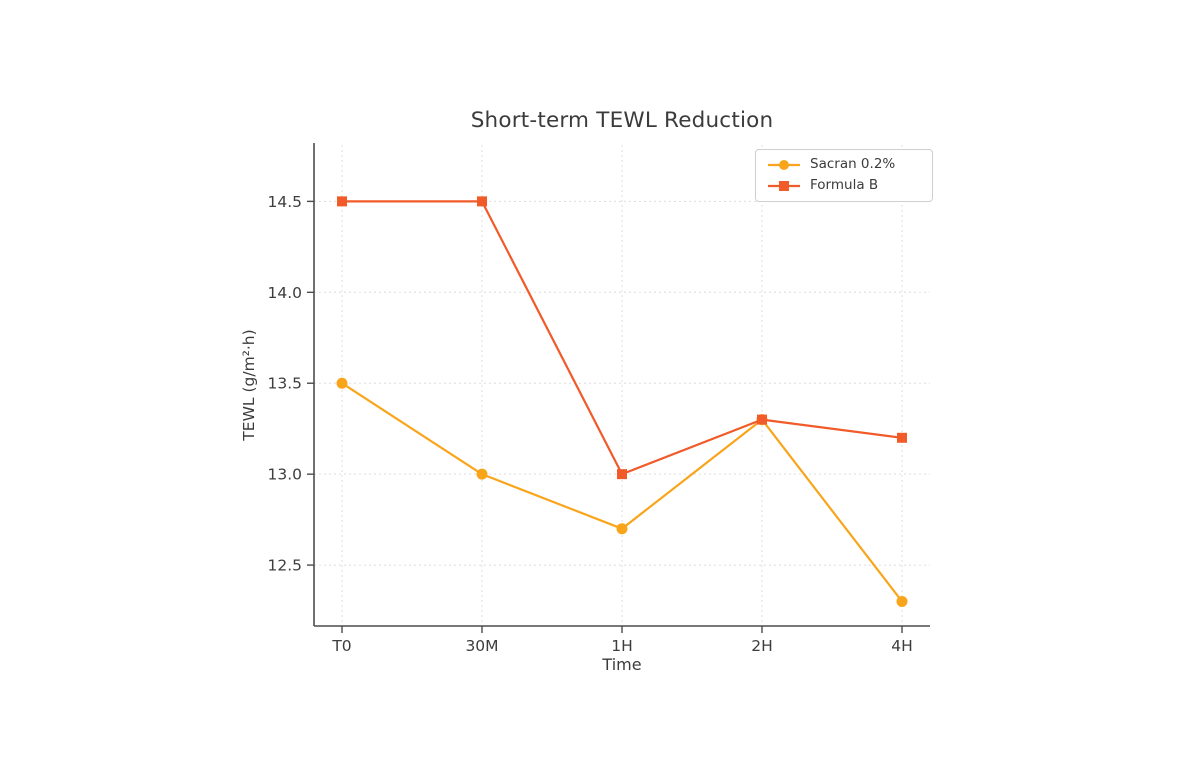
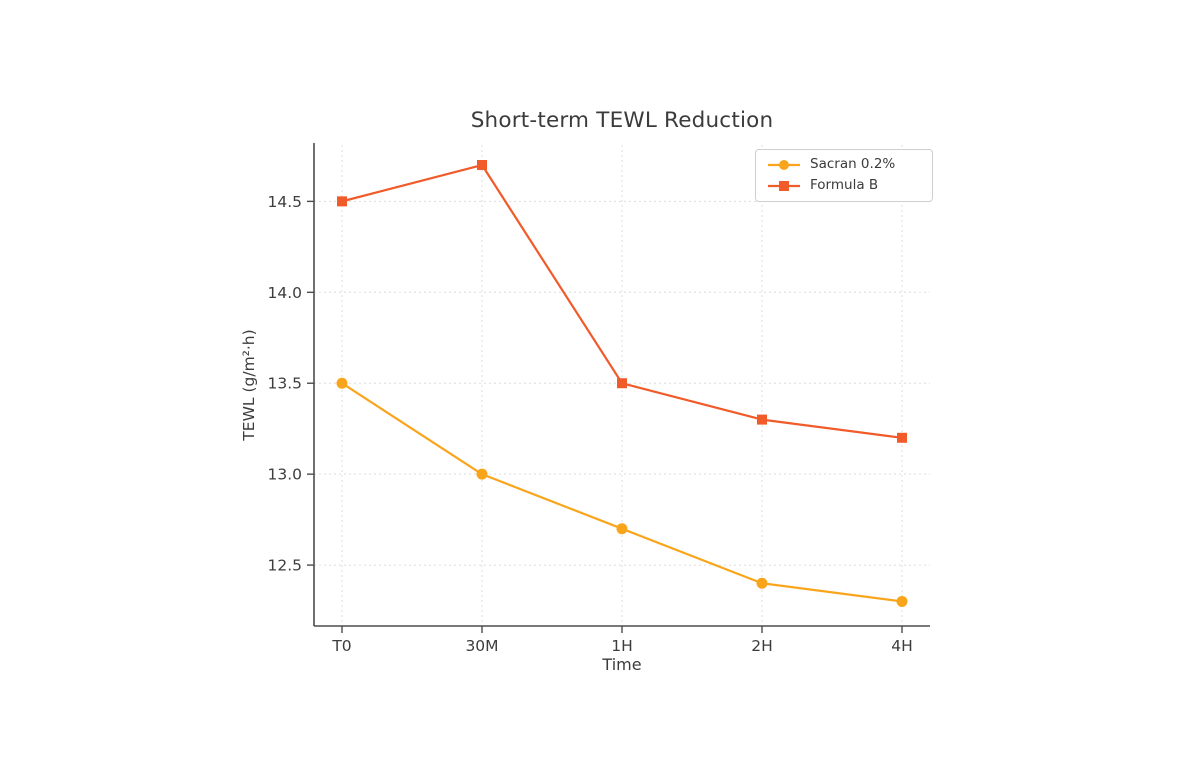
Formula B/30M: 14.5 -> 14.7
Formula B/1H: 13.0 -> 13.5
Sacran 0.2%/2H: 13.3 -> 12.4
